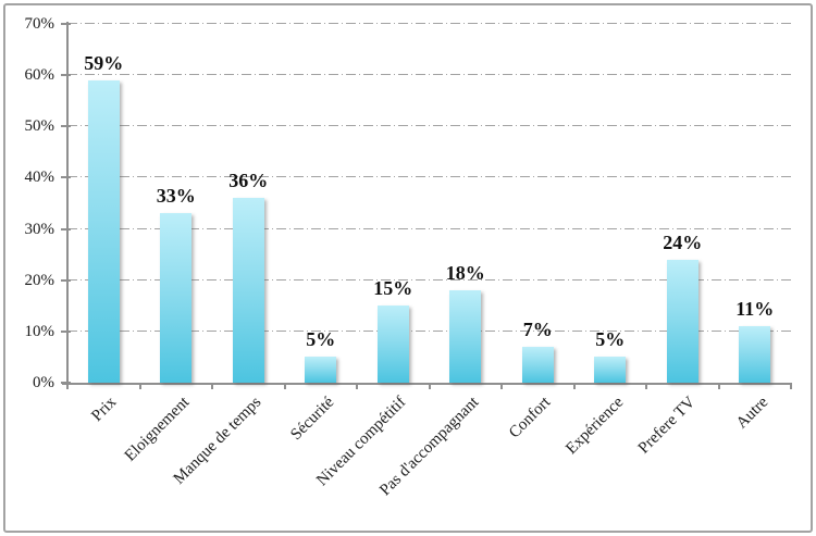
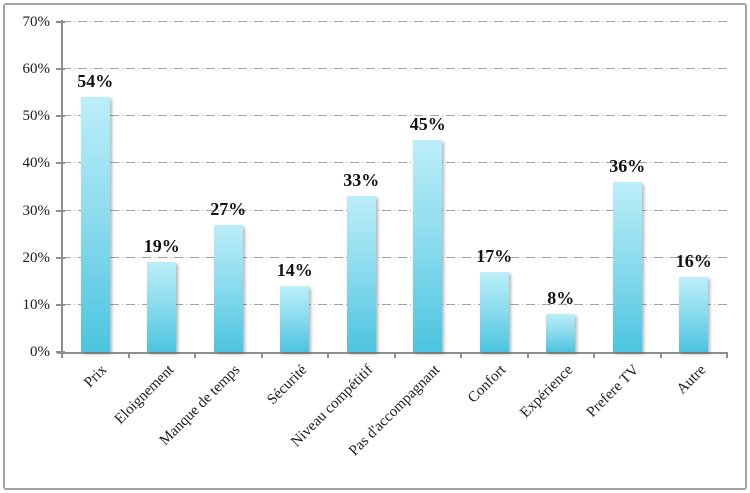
Prix: 59% -> 54%
Eloignement: 33% -> 19%
Manque de temps: 36% -> 27%
Sécurité: 5% -> 14%
Niveau compétitif: 15% -> 33%
Pas d'accompagnant: 18% -> 45%
Confort: 7% -> 17%
Expérience: 5% -> 8%
Prefere TV: 24% -> 36%
Autre: 11% -> 16%
